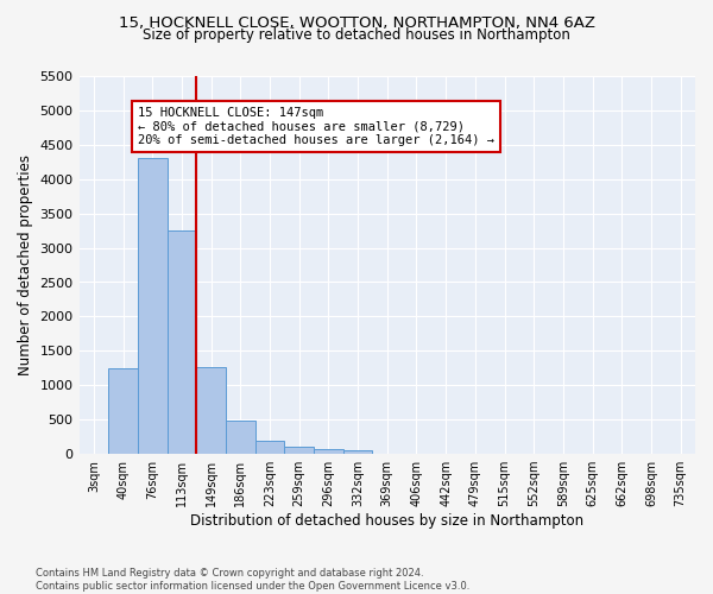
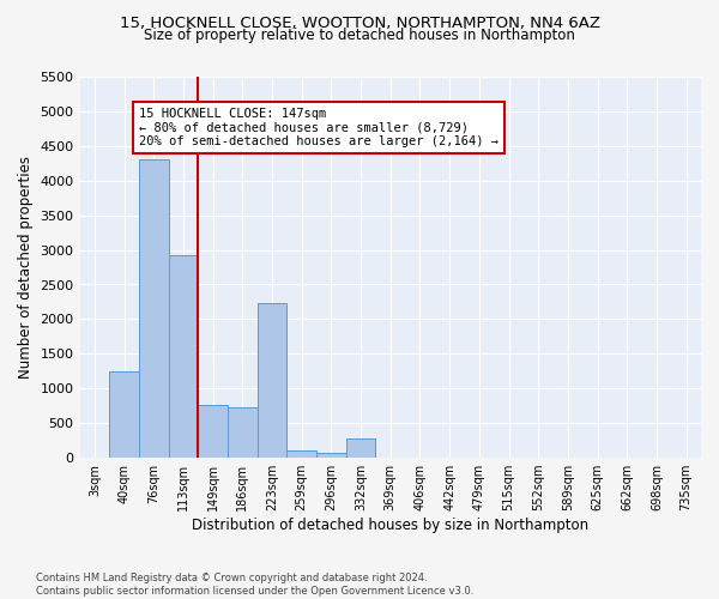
113sqm: 3250 -> 2920
149sqm: 1270 -> 760
186sqm: 480 -> 720
223sqm: 200 -> 2240
332sqm: 50 -> 280
